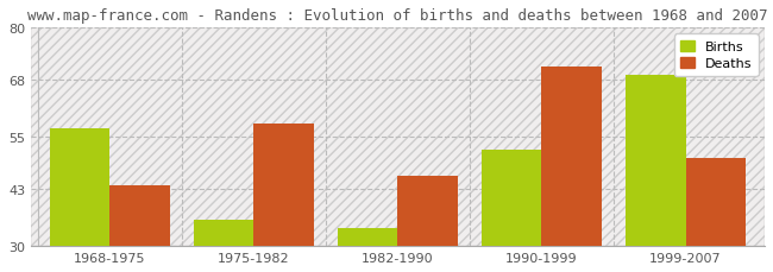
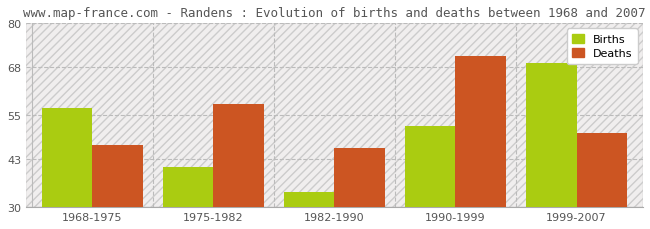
Deaths/1968-1975: 44 -> 47
Births/1975-1982: 36 -> 41
